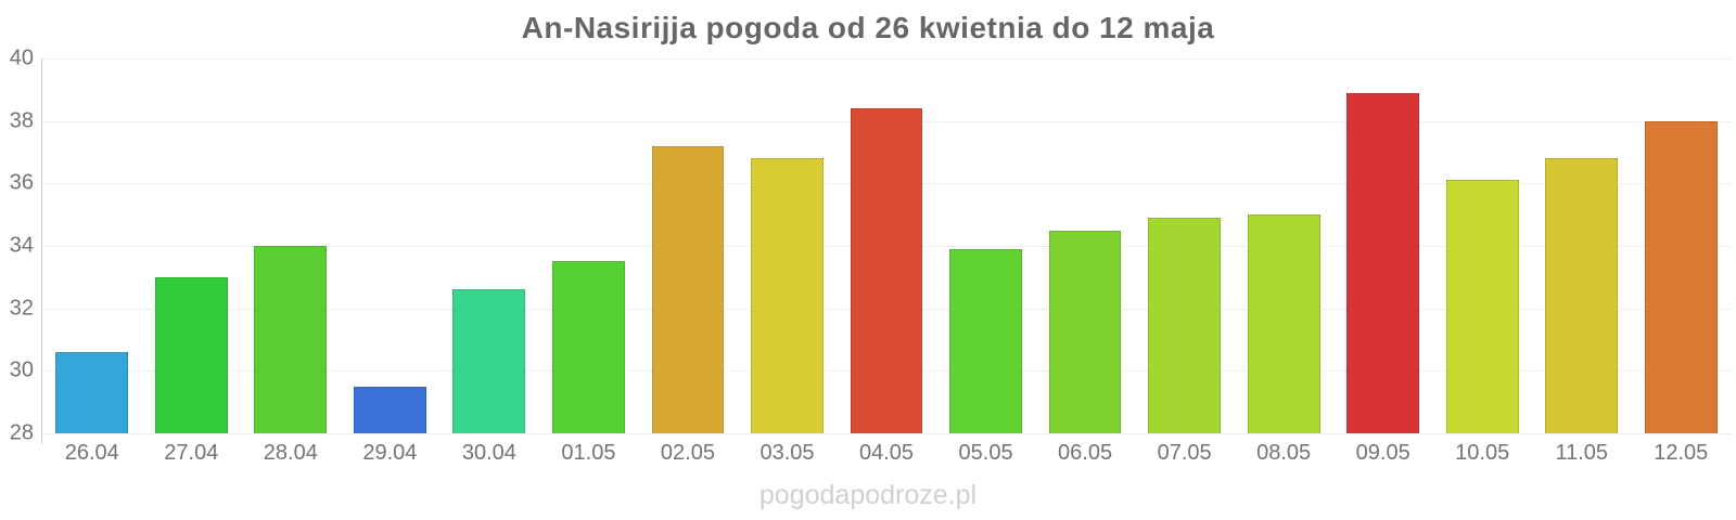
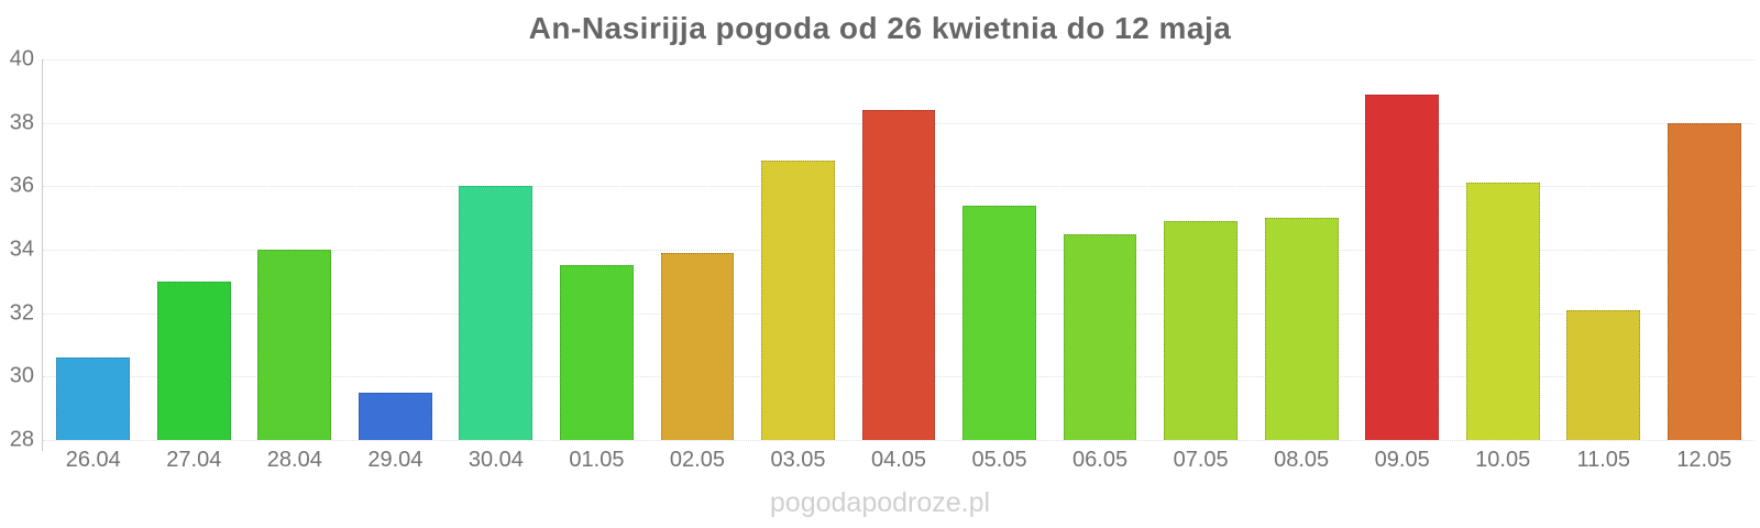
30.04: 32.6 -> 36.0
02.05: 37.2 -> 33.9
05.05: 33.9 -> 35.4
11.05: 36.8 -> 32.1
